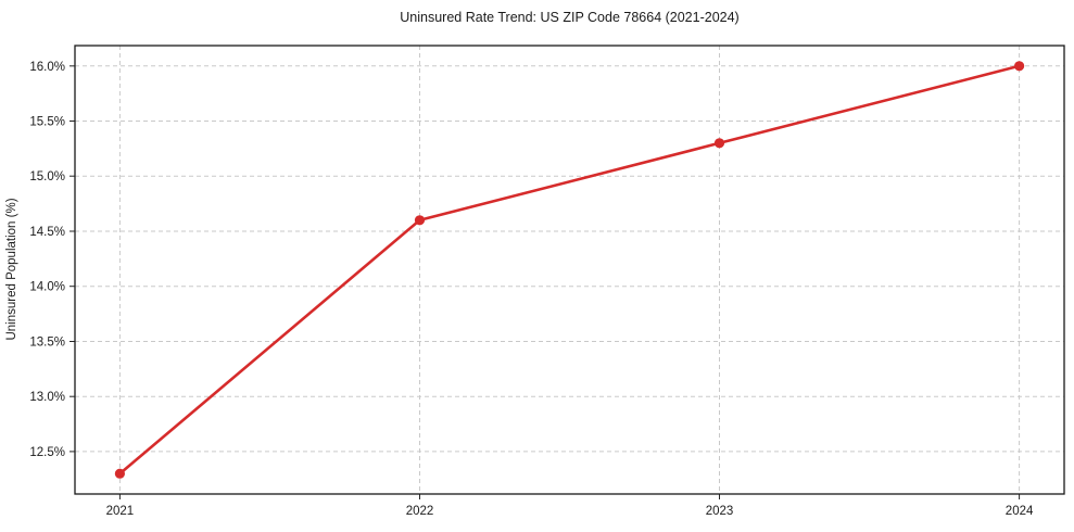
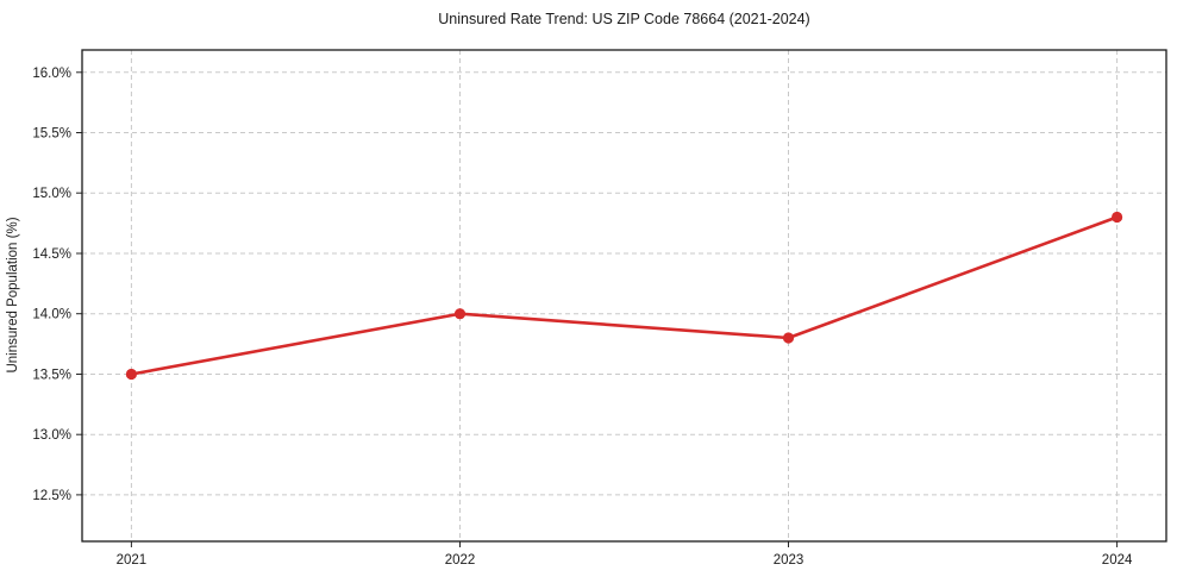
2021: 12.3% -> 13.5%
2022: 14.6% -> 14.0%
2023: 15.3% -> 13.8%
2024: 16.0% -> 14.8%
